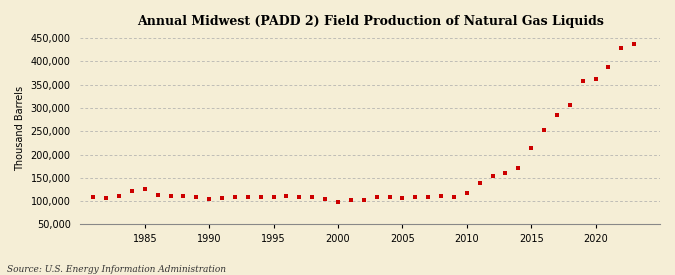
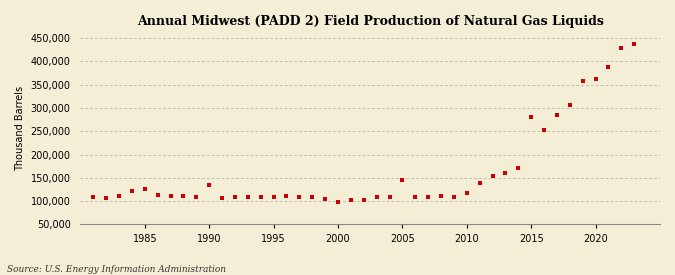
1990: 105,000 -> 135,000
2005: 107,000 -> 145,000
2015: 215,000 -> 280,000
